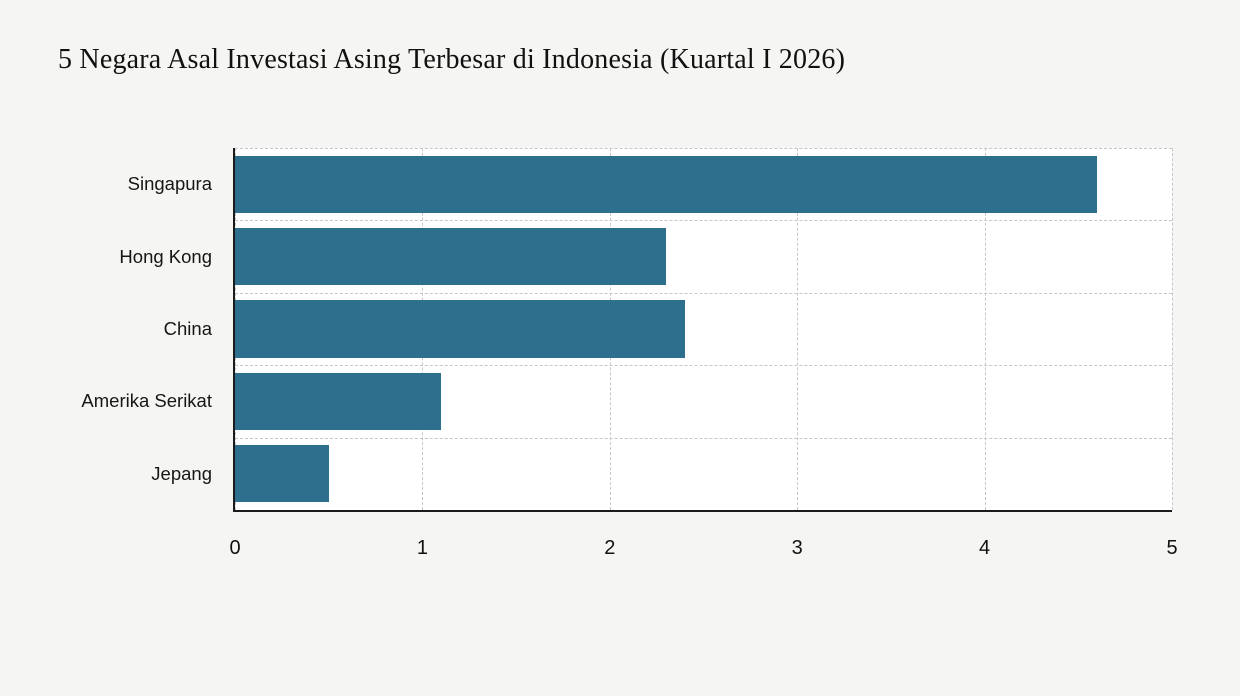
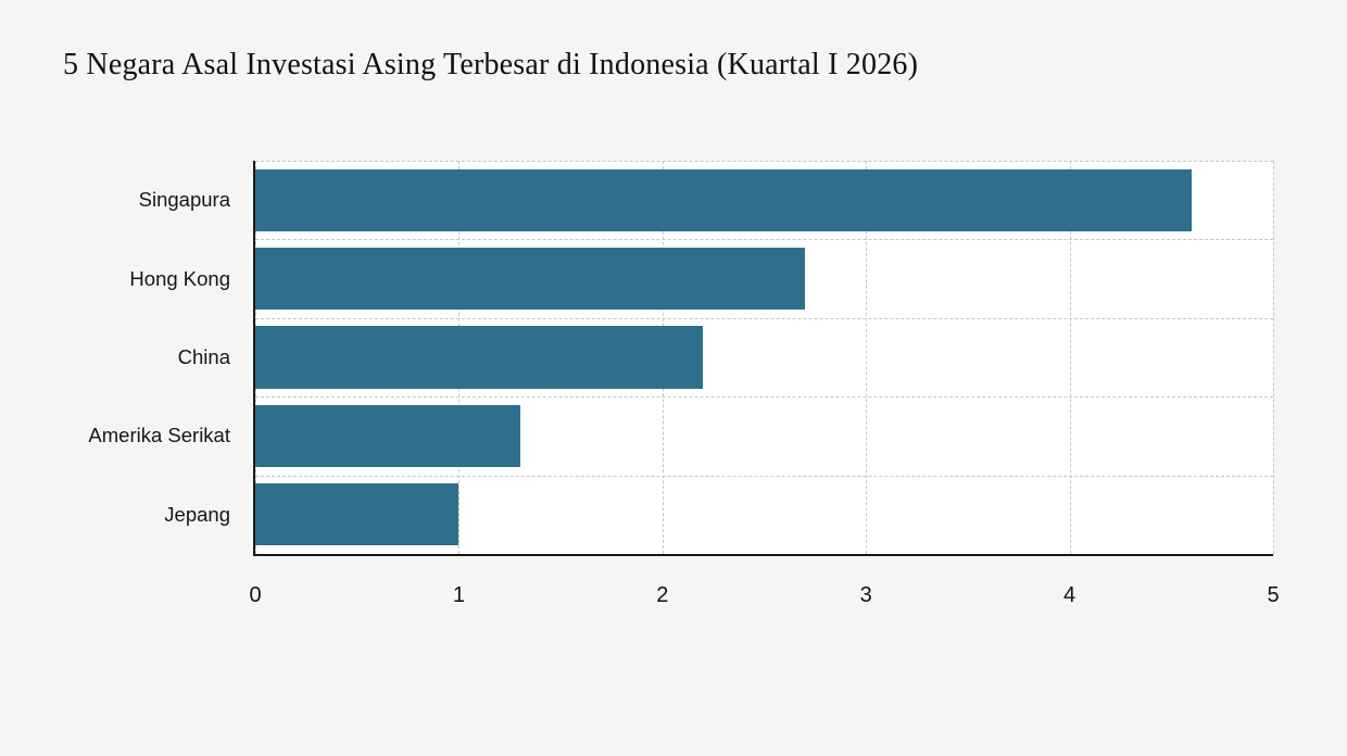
Hong Kong: 2.3 -> 2.7
China: 2.4 -> 2.2
Amerika Serikat: 1.1 -> 1.3
Jepang: 0.5 -> 1.0
